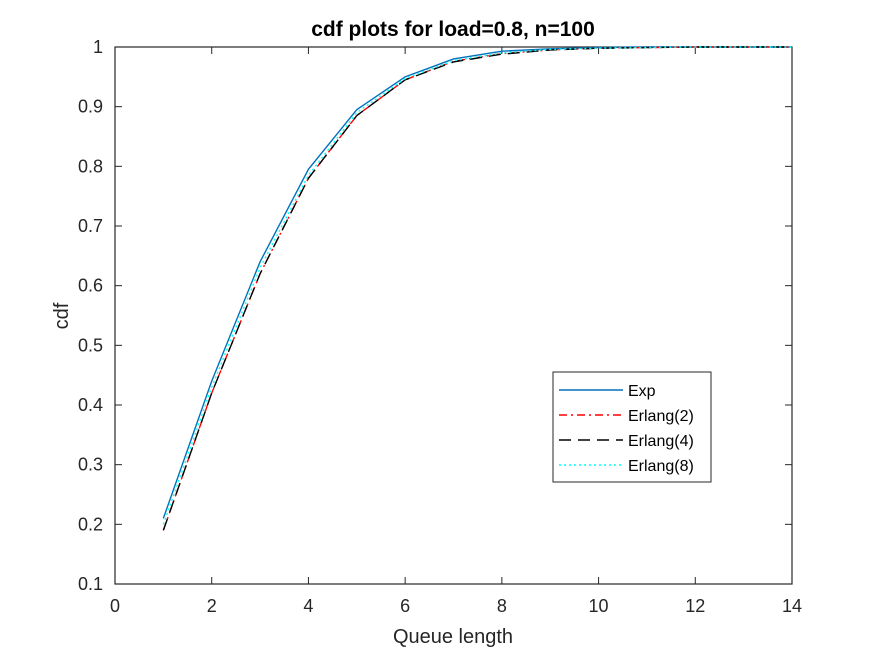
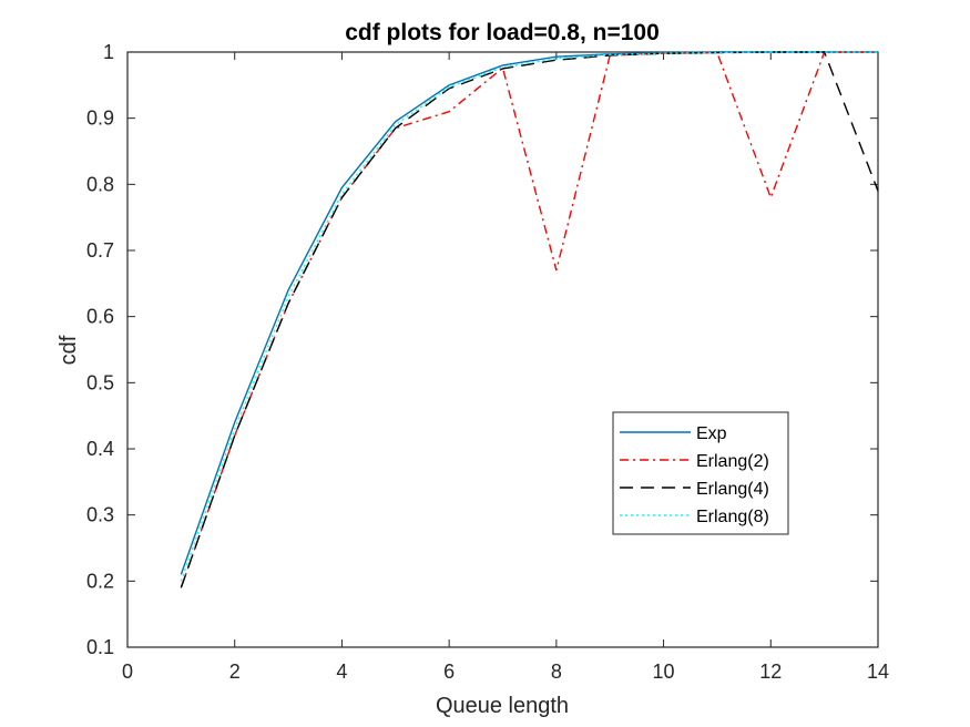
Erlang(2)/6: 0.94 -> 0.91
Erlang(2)/8: 0.99 -> 0.67
Erlang(2)/12: 1.00 -> 0.78
Erlang(4)/14: 1.00 -> 0.79
